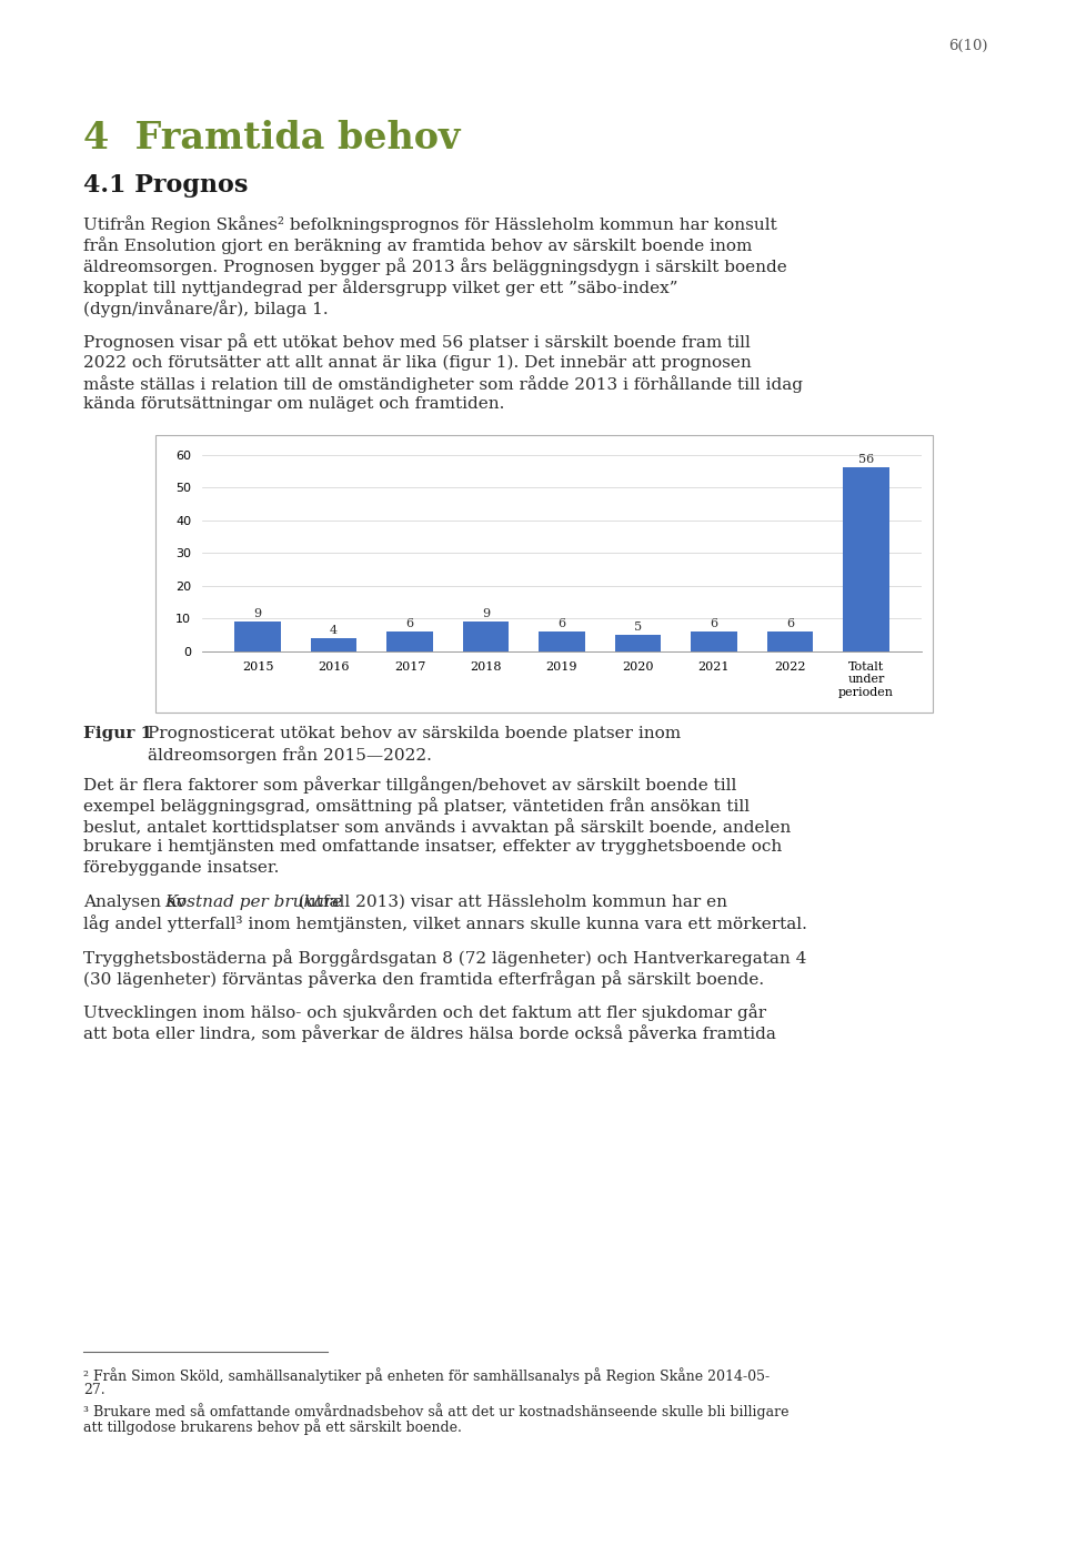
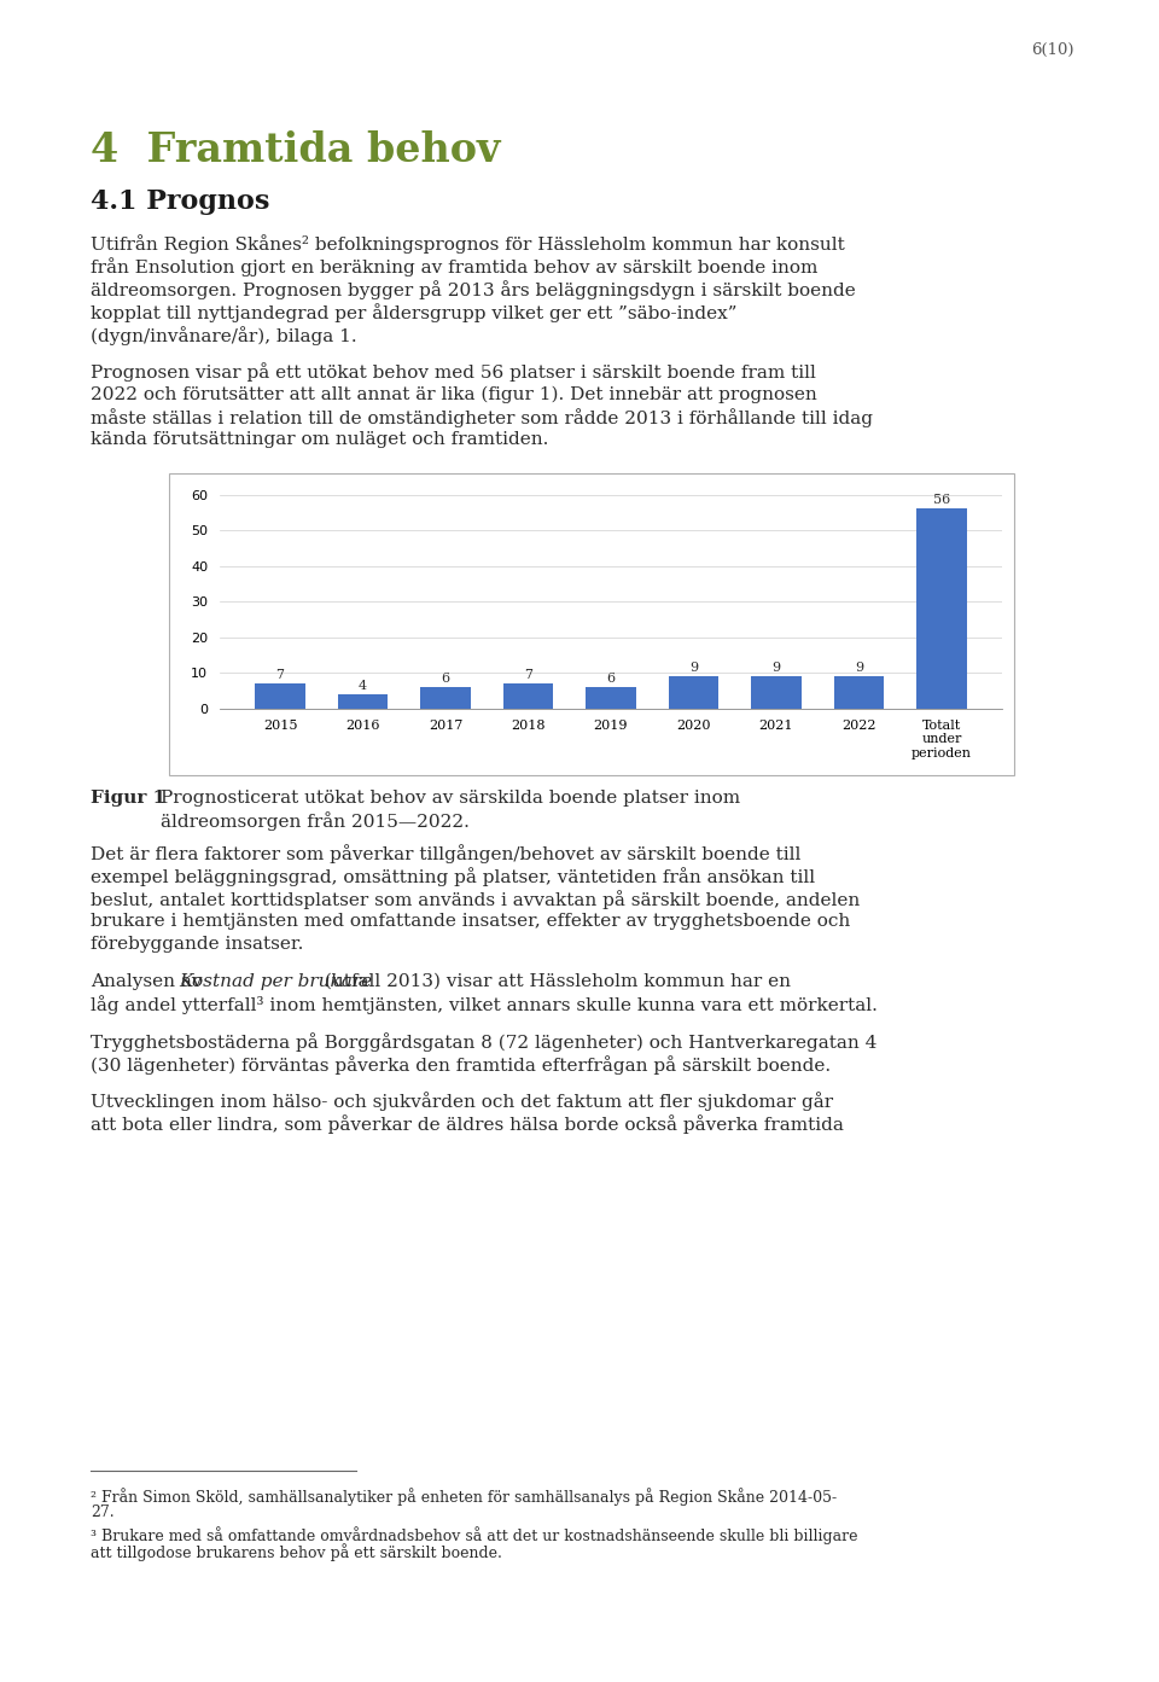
2015: 9 -> 7
2018: 9 -> 7
2020: 5 -> 9
2021: 6 -> 9
2022: 6 -> 9
